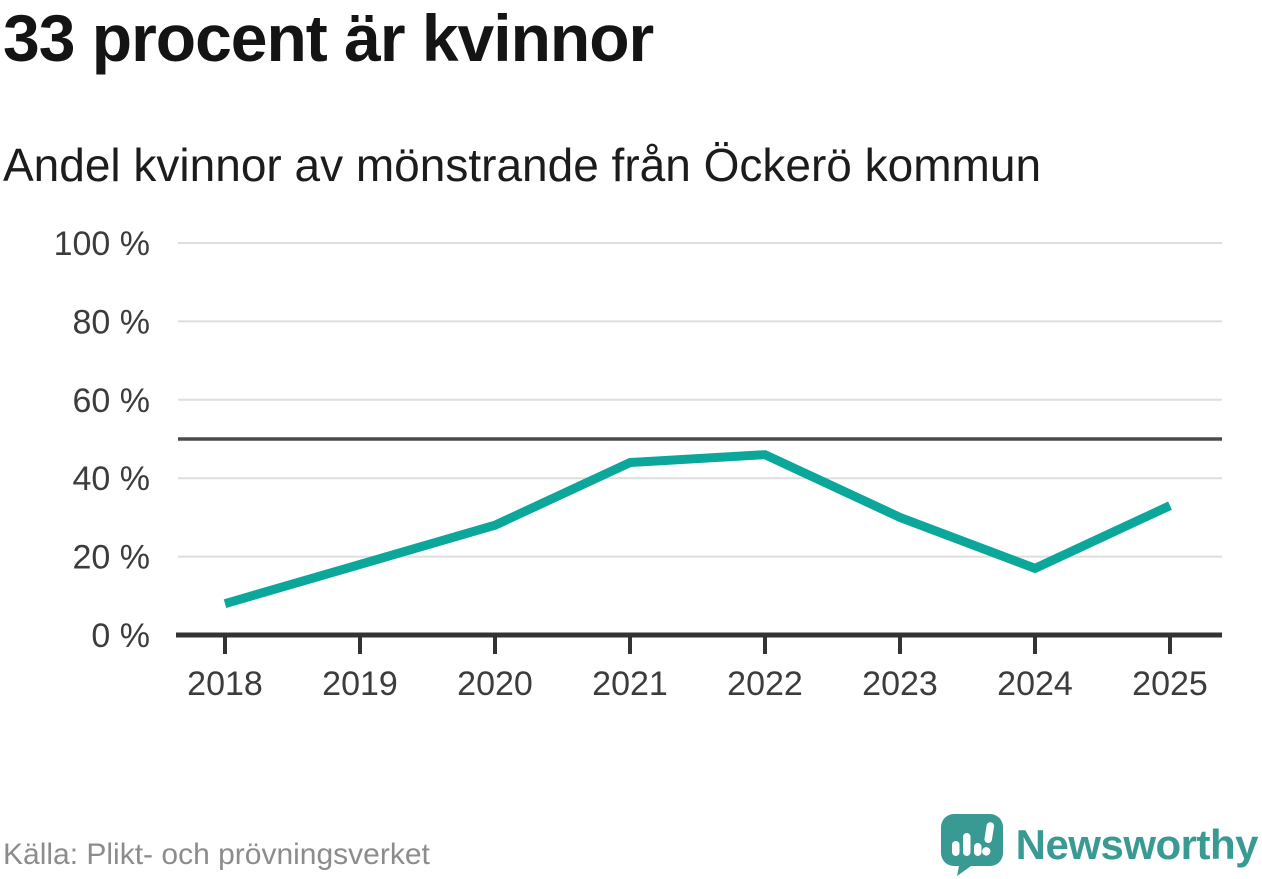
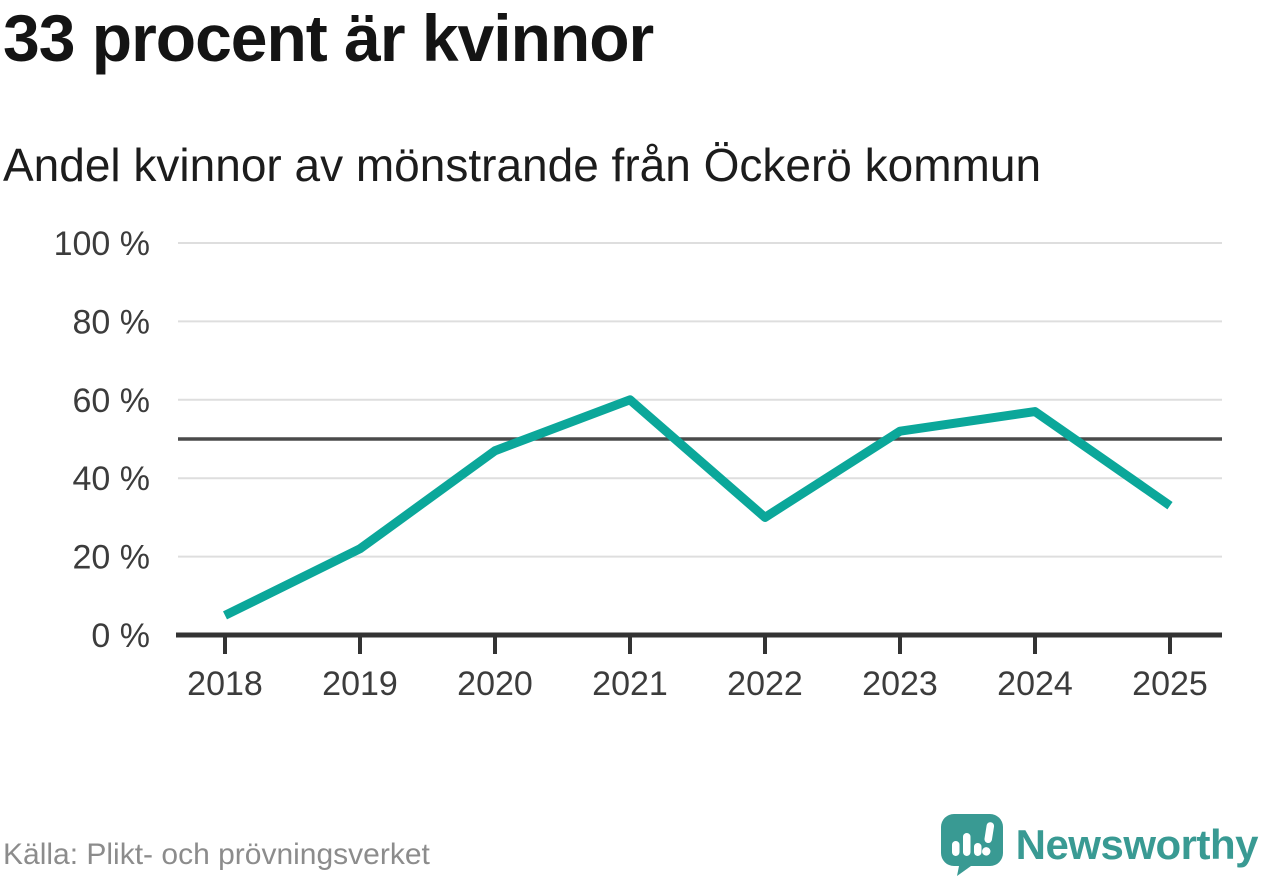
2018: 8% -> 5%
2019: 18% -> 22%
2020: 28% -> 47%
2021: 44% -> 60%
2022: 46% -> 30%
2023: 30% -> 52%
2024: 17% -> 57%
